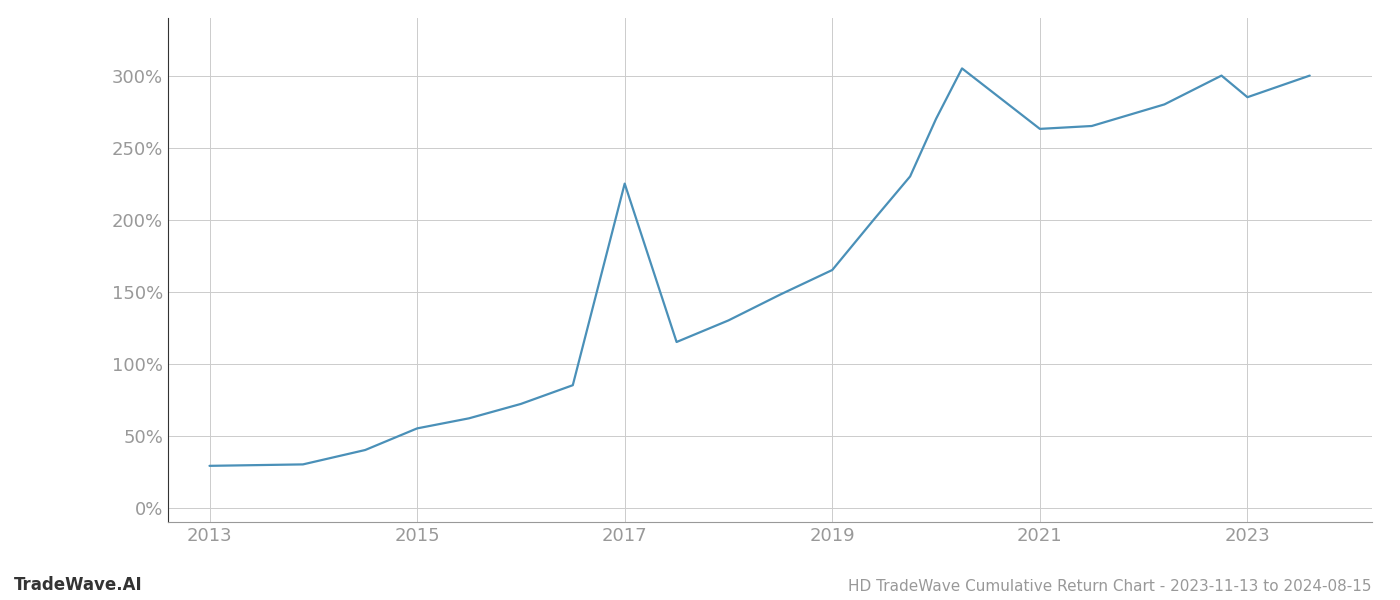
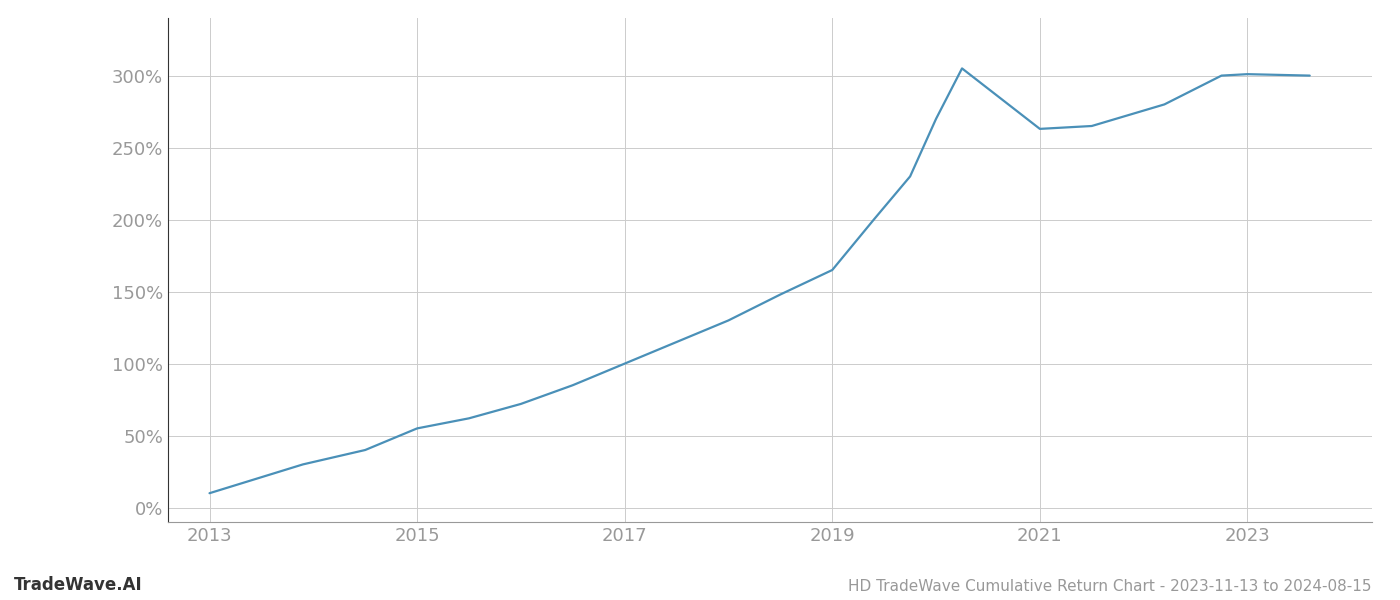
2013: 29% -> 10%
2017: 225% -> 100%
2023: 285% -> 301%
